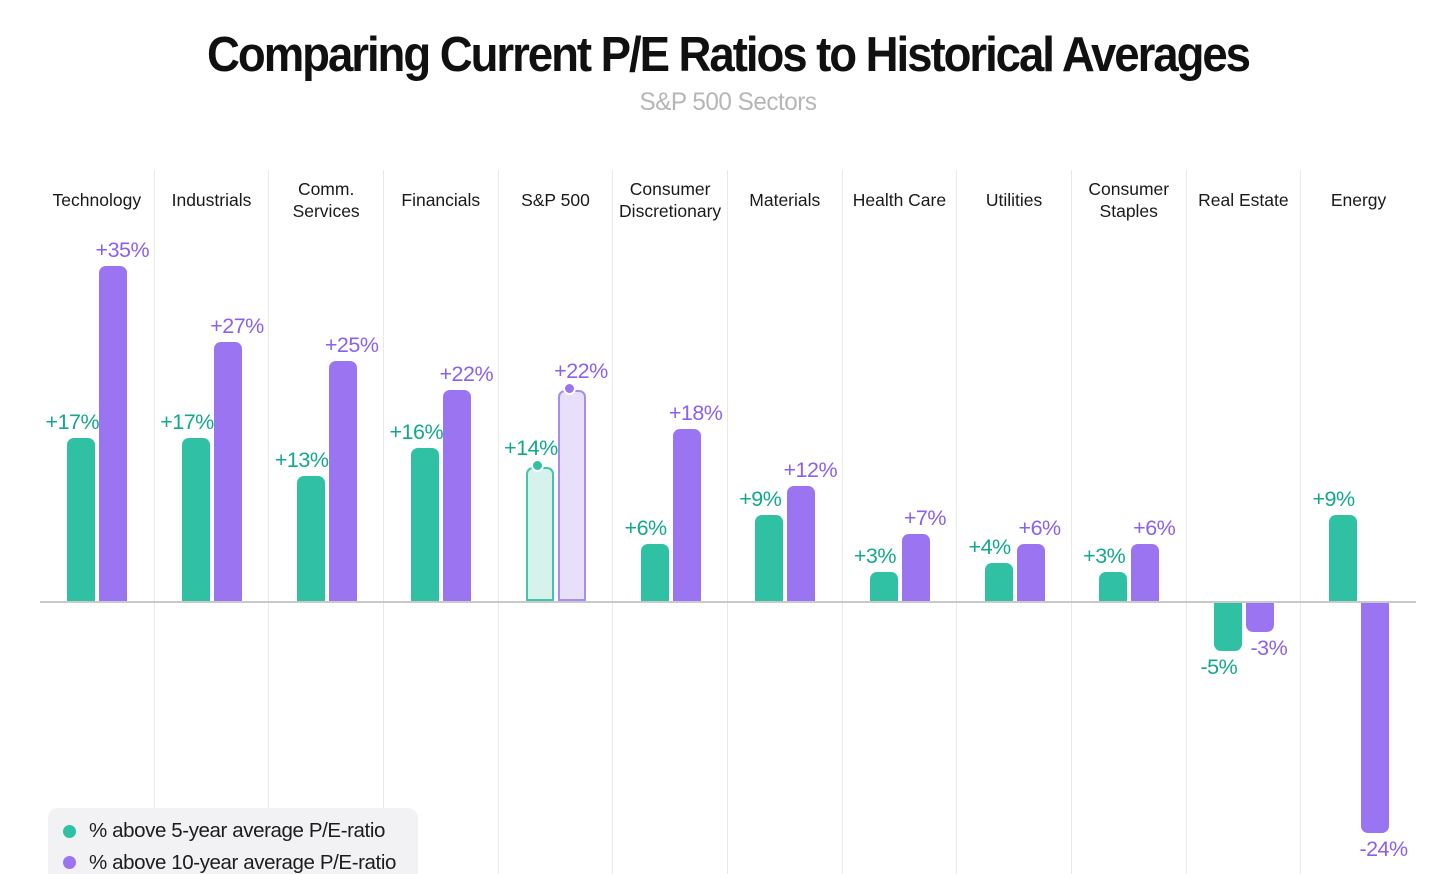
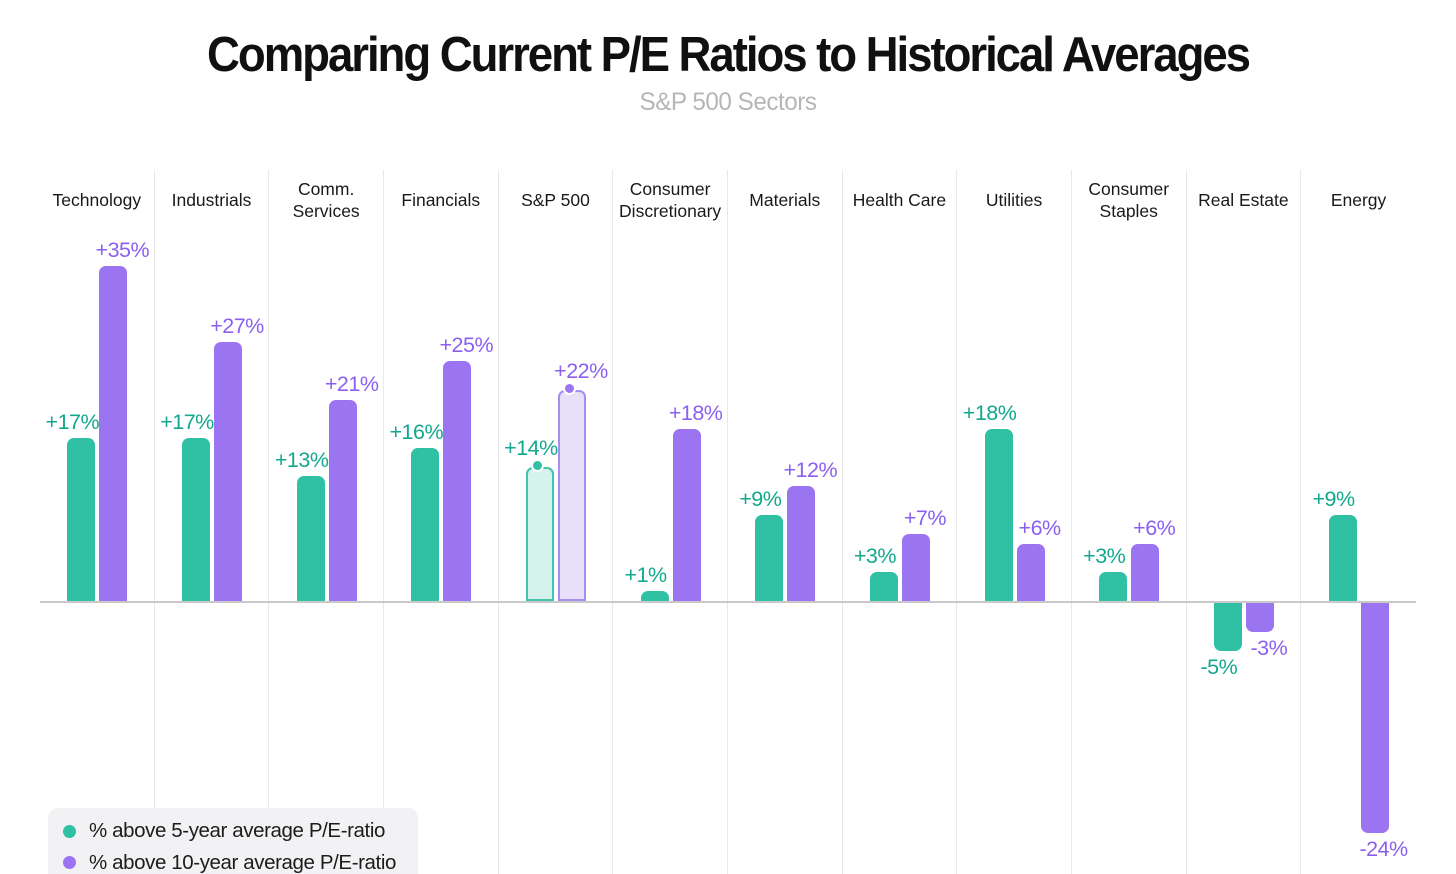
% above 10-year average P/E-ratio/Comm. Services: +25% -> +21%
% above 10-year average P/E-ratio/Financials: +22% -> +25%
% above 5-year average P/E-ratio/Consumer Discretionary: +6% -> +1%
% above 5-year average P/E-ratio/Utilities: +4% -> +18%
